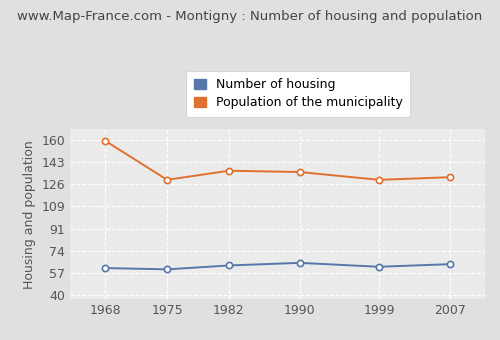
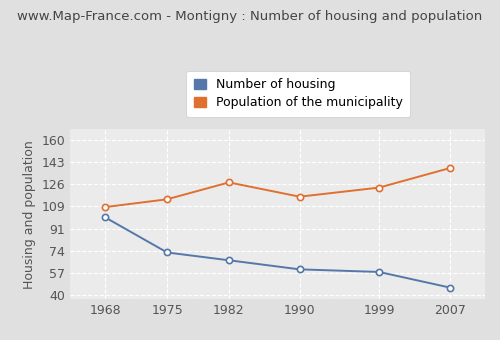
Number of housing/1968: 61 -> 100
Population of the municipality/1968: 159 -> 108
Number of housing/1975: 60 -> 73
Population of the municipality/1975: 129 -> 114
Number of housing/1982: 63 -> 67
Population of the municipality/1982: 136 -> 127
Number of housing/1990: 65 -> 60
Population of the municipality/1990: 135 -> 116
Number of housing/1999: 62 -> 58
Population of the municipality/1999: 129 -> 123
Number of housing/2007: 64 -> 46
Population of the municipality/2007: 131 -> 138
